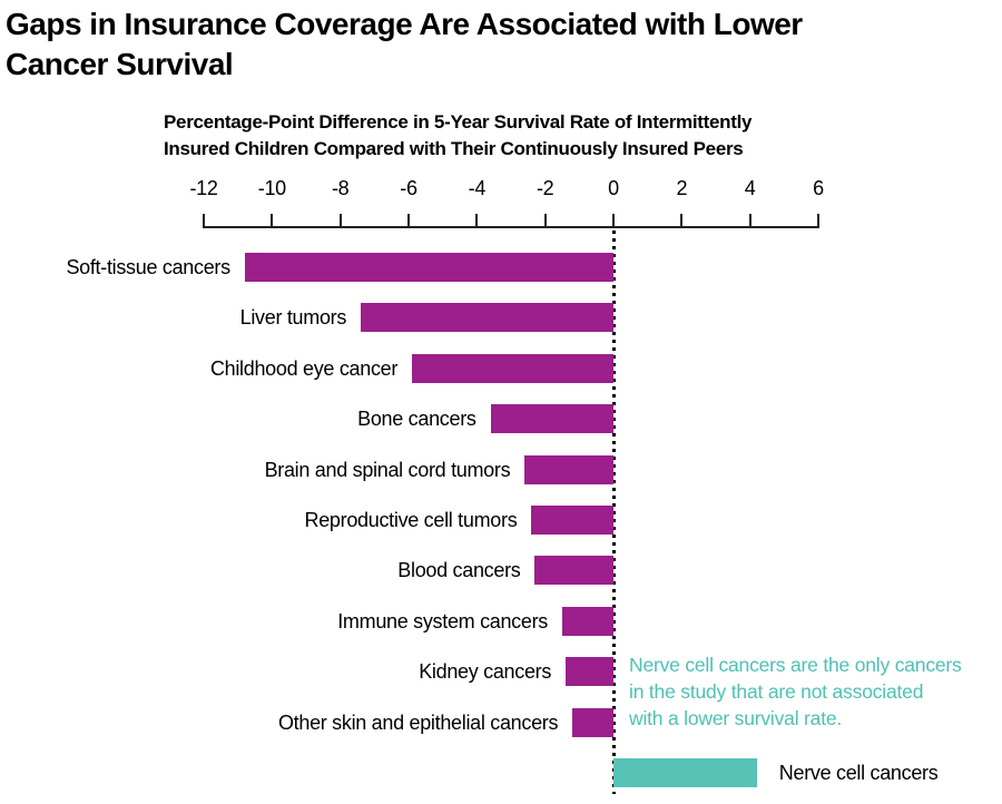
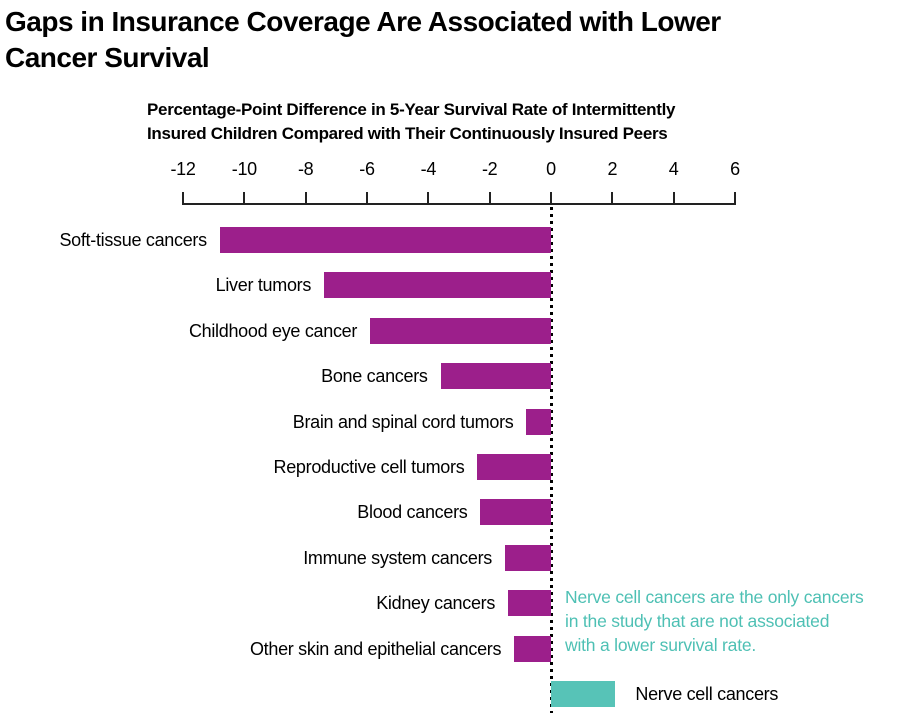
Brain and spinal cord tumors: -2.6 -> -0.8
Nerve cell cancers: 4.2 -> 2.1
